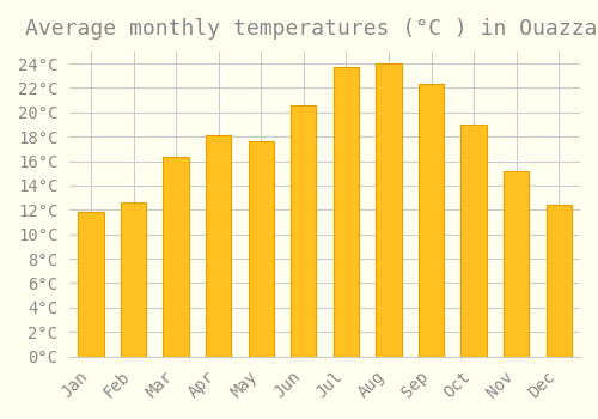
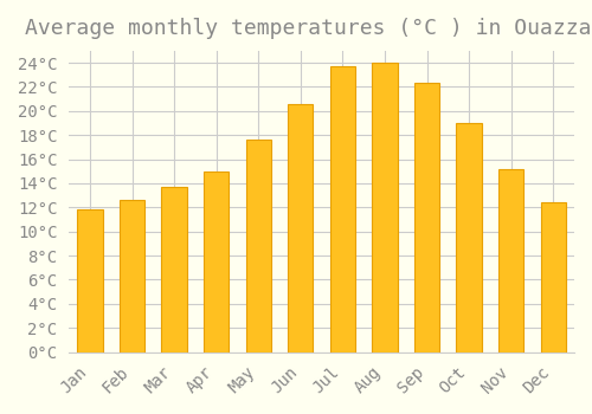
Mar: 16.4°C -> 13.7°C
Apr: 18.1°C -> 15.0°C
